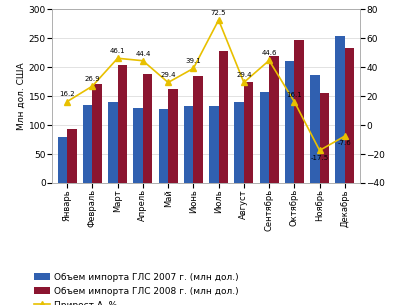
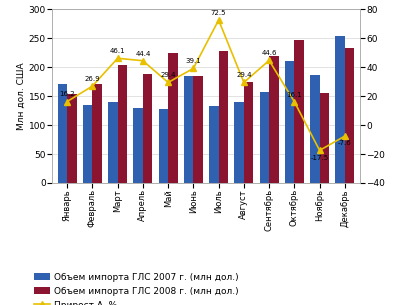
Объем импорта ГЛС 2007 г. (млн дол.)/Январь: 80 -> 170
Объем импорта ГЛС 2008 г. (млн дол.)/Январь: 93 -> 154
Объем импорта ГЛС 2008 г. (млн дол.)/Май: 163 -> 224
Объем импорта ГЛС 2007 г. (млн дол.)/Июнь: 133 -> 184
